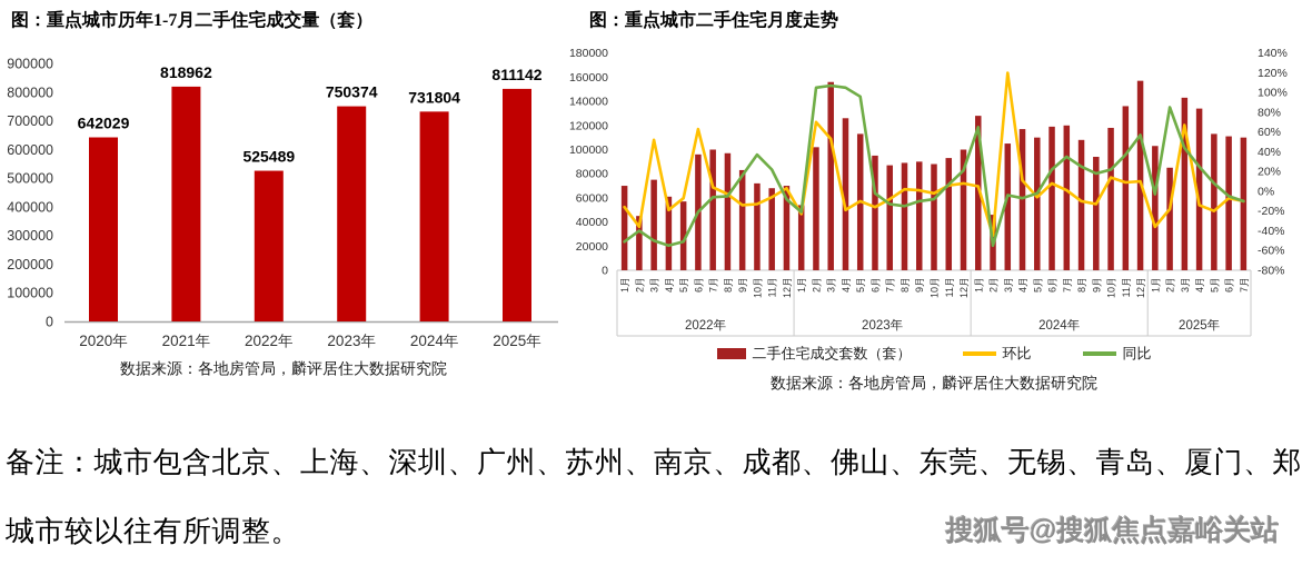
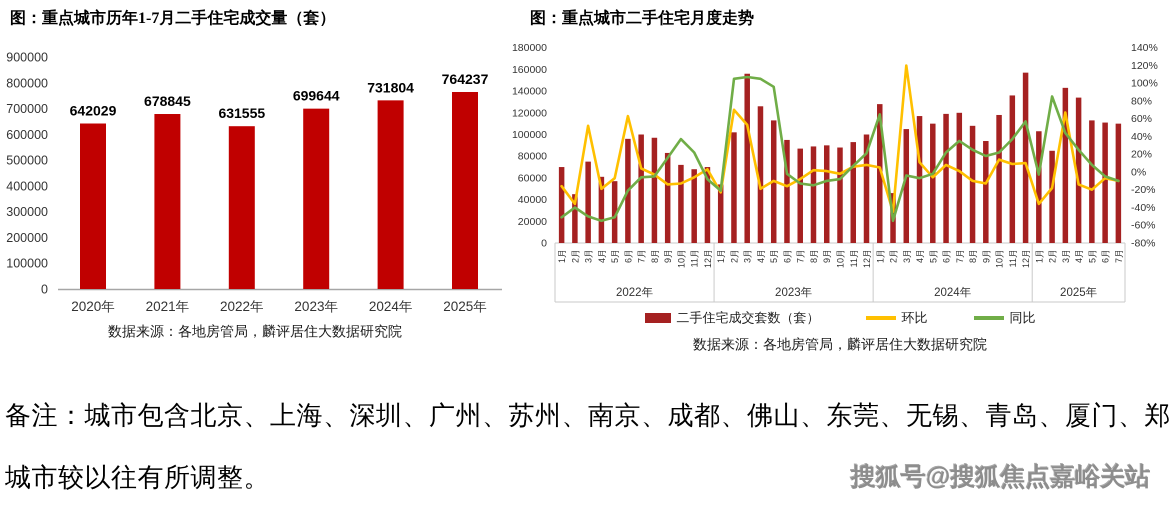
图：重点城市历年1-7月二手住宅成交量（套）/2021年: 818962 -> 678845
图：重点城市历年1-7月二手住宅成交量（套）/2022年: 525489 -> 631555
图：重点城市历年1-7月二手住宅成交量（套）/2023年: 750374 -> 699644
图：重点城市历年1-7月二手住宅成交量（套）/2025年: 811142 -> 764237
